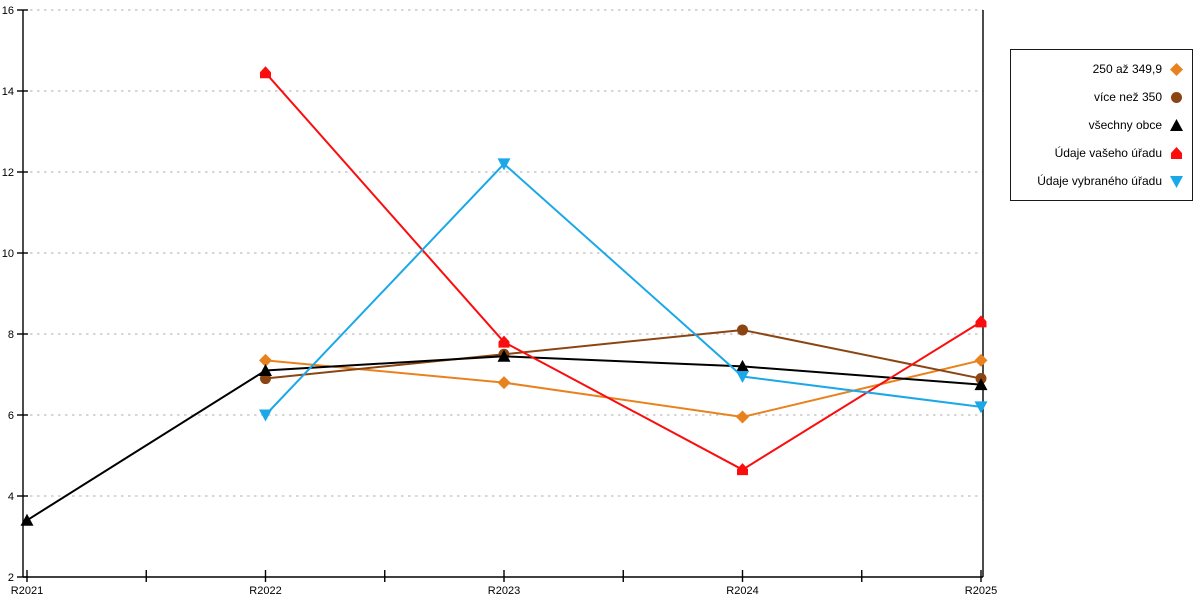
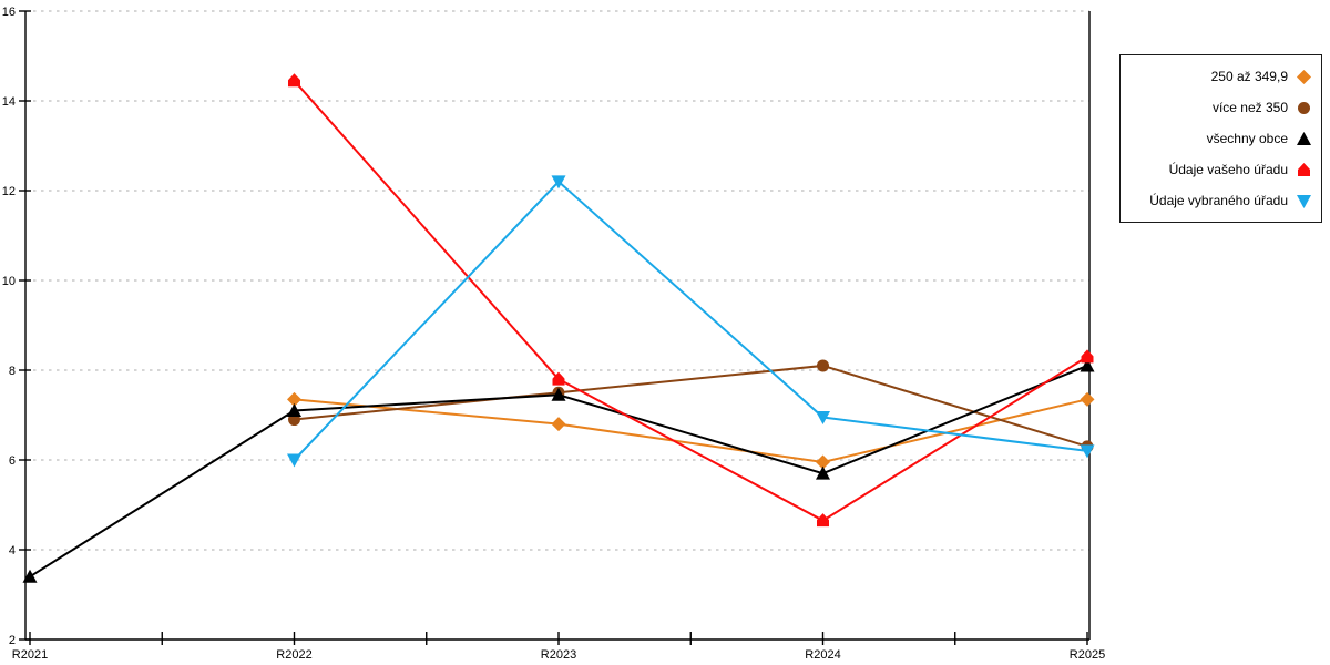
všechny obce/R2024: 7.2 -> 5.7
více než 350/R2025: 6.9 -> 6.3
všechny obce/R2025: 6.8 -> 8.1
